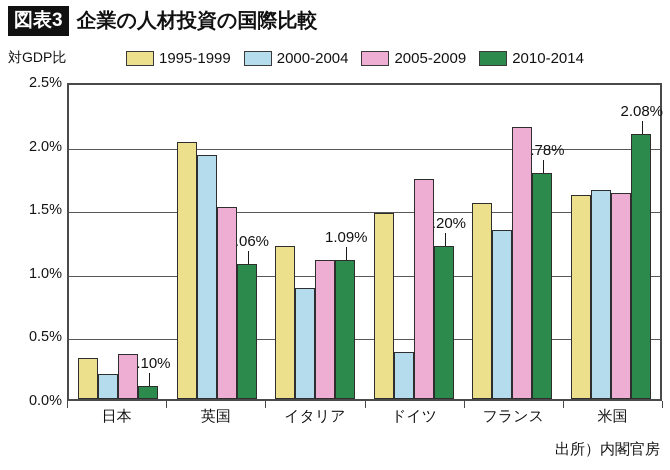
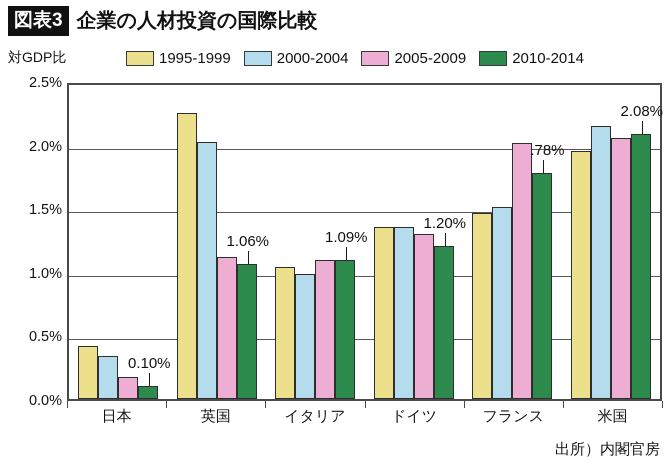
1995-1999/日本: 0.32% -> 0.42%
2000-2004/日本: 0.20% -> 0.34%
2005-2009/日本: 0.35% -> 0.17%
1995-1999/英国: 2.02% -> 2.25%
2000-2004/英国: 1.92% -> 2.02%
2005-2009/英国: 1.51% -> 1.12%
1995-1999/イタリア: 1.20% -> 1.04%
2000-2004/イタリア: 0.87% -> 0.98%
1995-1999/ドイツ: 1.46% -> 1.35%
2000-2004/ドイツ: 0.37% -> 1.35%
2005-2009/ドイツ: 1.73% -> 1.30%
1995-1999/フランス: 1.54% -> 1.46%
2000-2004/フランス: 1.33% -> 1.51%
2005-2009/フランス: 2.14% -> 2.01%
1995-1999/米国: 1.60% -> 1.95%
2000-2004/米国: 1.64% -> 2.15%
2005-2009/米国: 1.62% -> 2.05%
